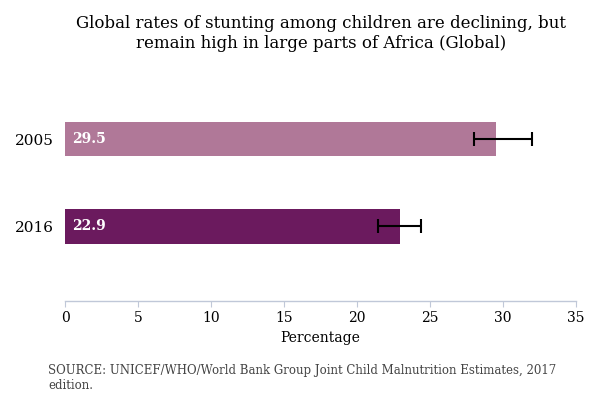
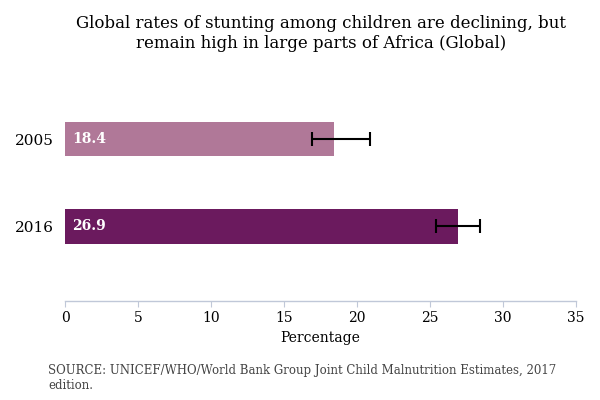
2005: 29.5 -> 18.4
2016: 22.9 -> 26.9
